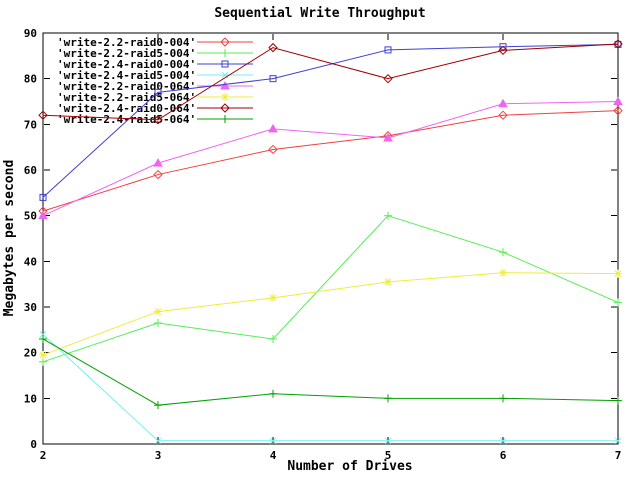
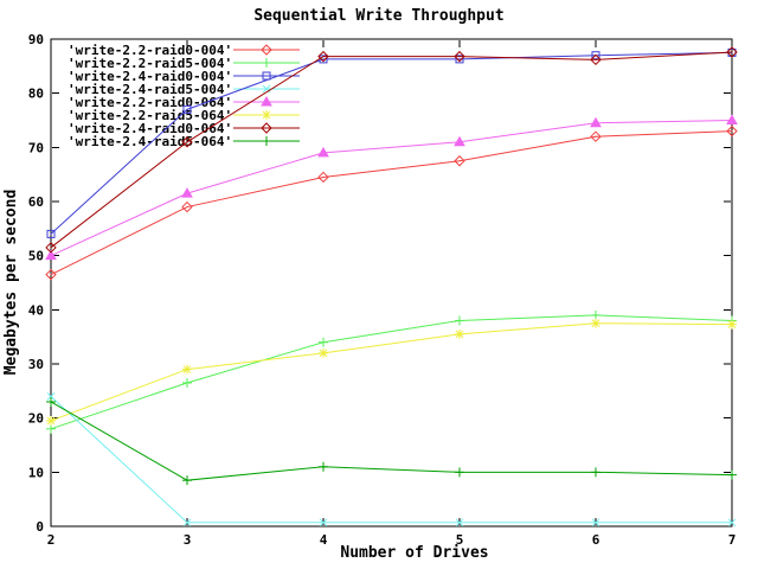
'write-2.2-raid0-004'/2: 51 -> 46
'write-2.4-raid0-064'/2: 72 -> 52
'write-2.2-raid5-004'/4: 23 -> 34
'write-2.4-raid0-004'/4: 80 -> 86
'write-2.2-raid5-004'/5: 50 -> 38
'write-2.2-raid0-064'/5: 67 -> 71
'write-2.4-raid0-064'/5: 80 -> 87
'write-2.2-raid5-004'/6: 42 -> 39
'write-2.2-raid5-004'/7: 31 -> 38
